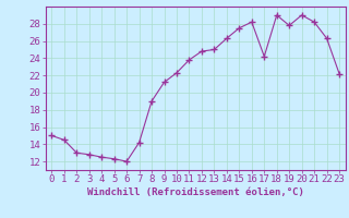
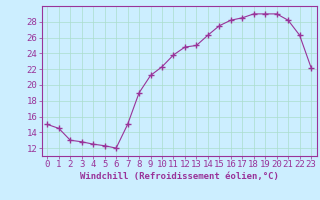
7: 14.2 -> 15.0
17: 24.2 -> 28.5
19: 27.8 -> 29.0
